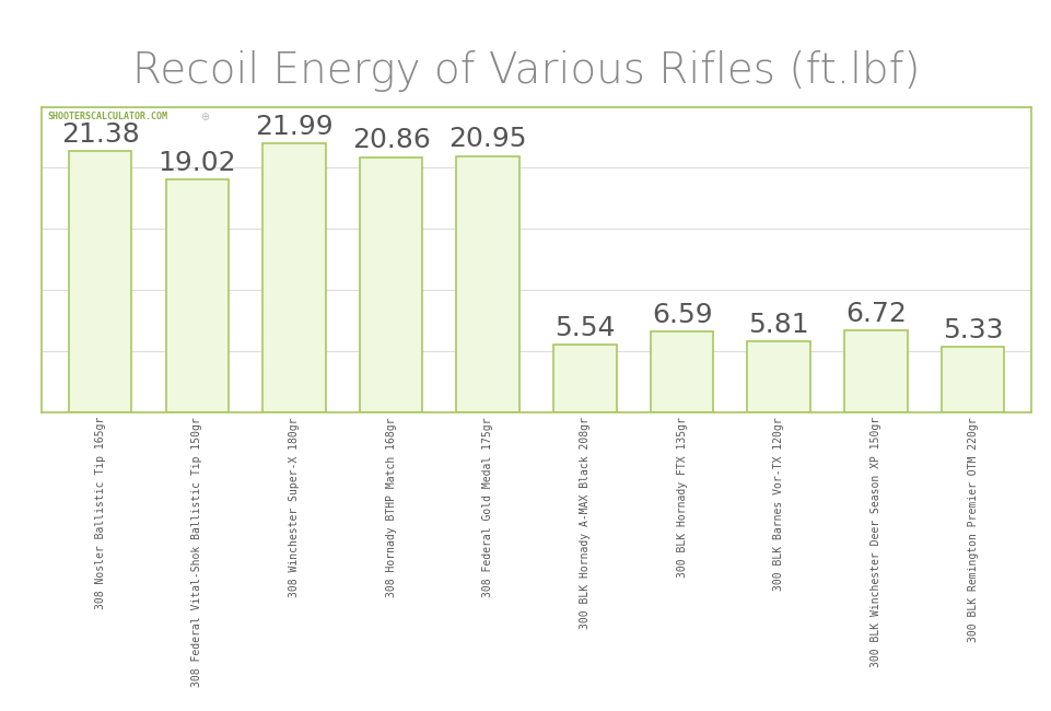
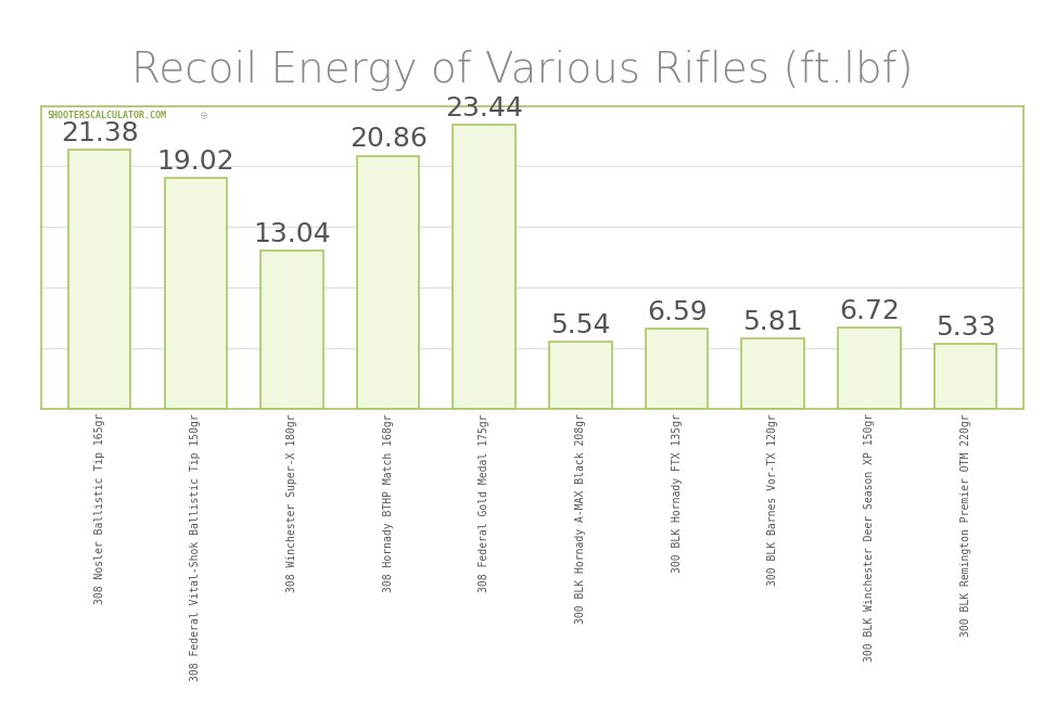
308 Winchester Super-X 180gr: 21.99 -> 13.04
308 Federal Gold Medal 175gr: 20.95 -> 23.44
